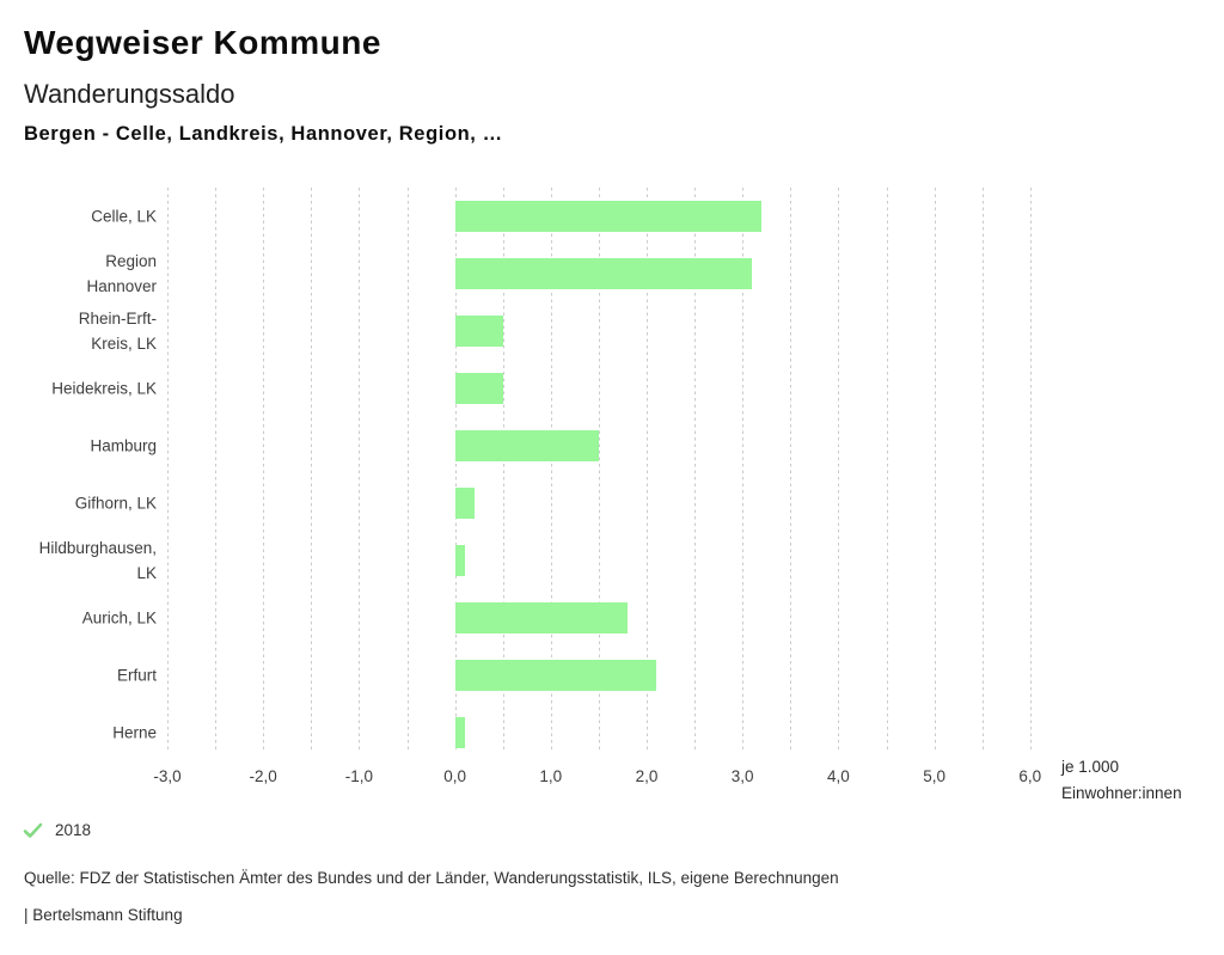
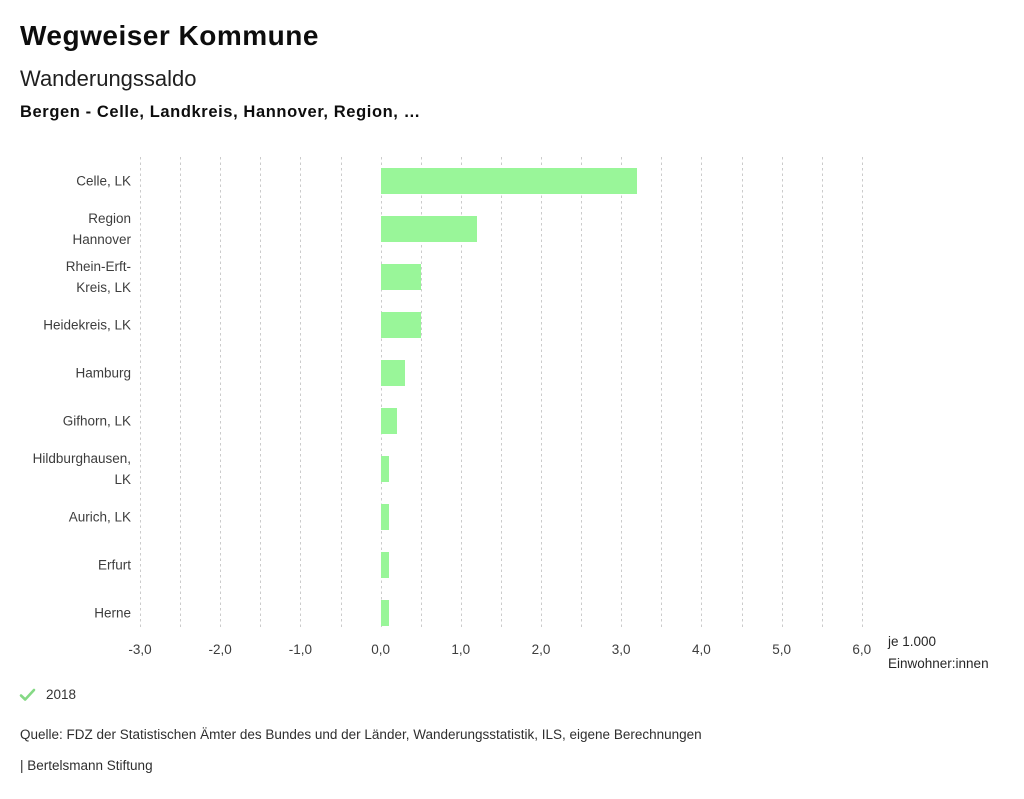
Region Hannover: 3,1 -> 1,2
Hamburg: 1,5 -> 0,3
Aurich, LK: 1,8 -> 0,1
Erfurt: 2,1 -> 0,1
